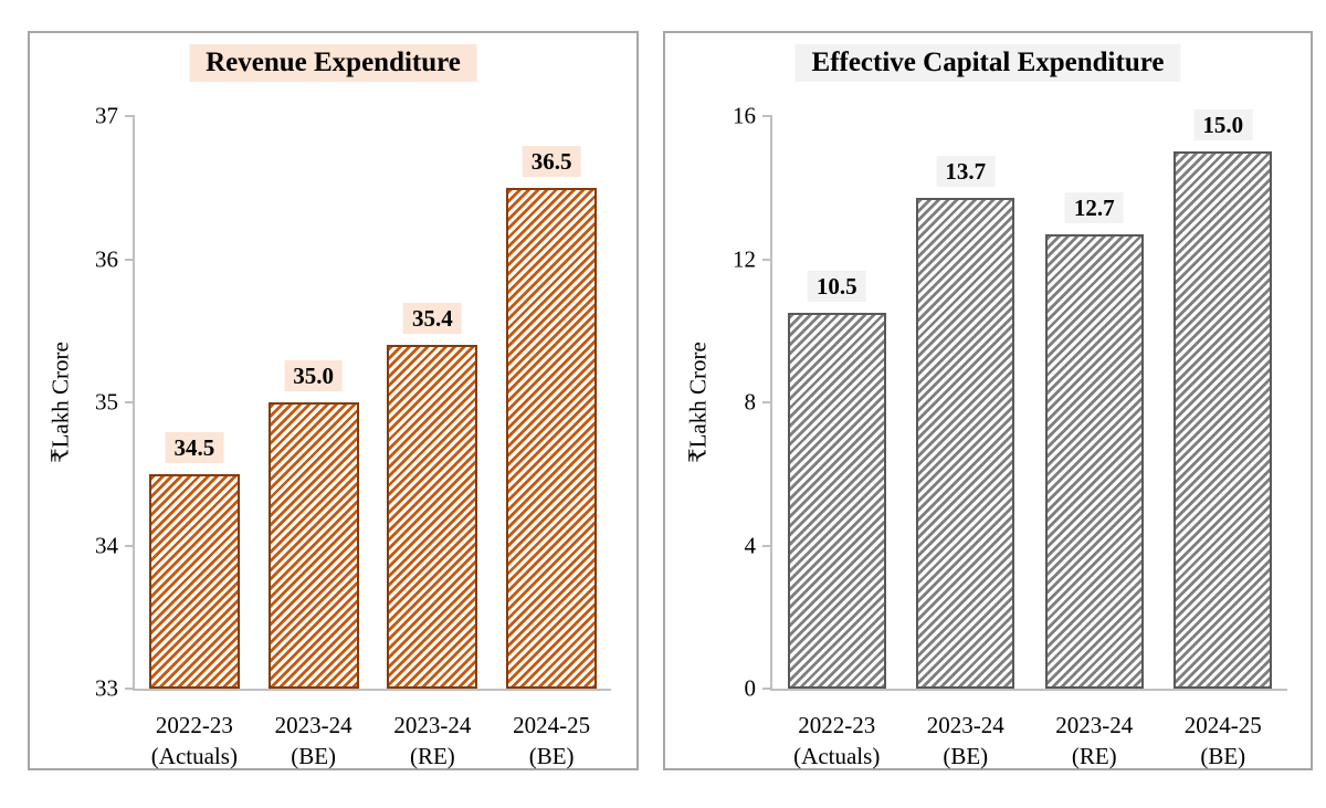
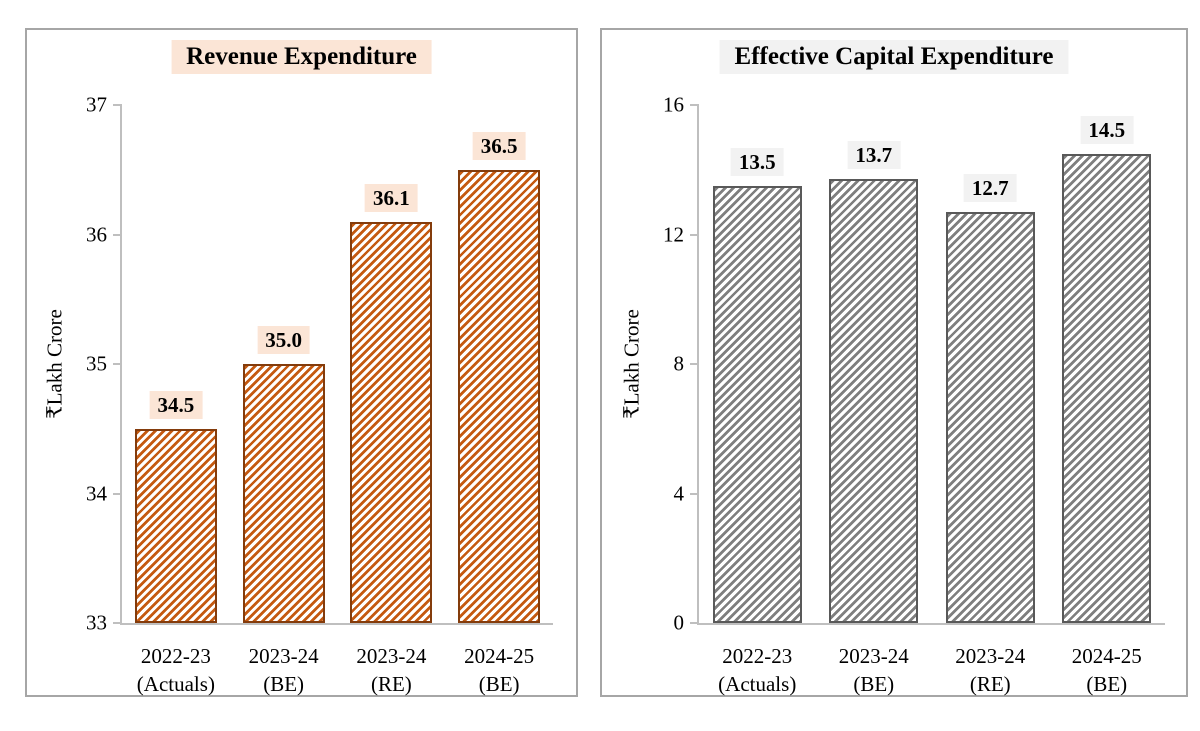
Revenue Expenditure/2023-24 (RE): 35.4 -> 36.1
Effective Capital Expenditure/2022-23 (Actuals): 10.5 -> 13.5
Effective Capital Expenditure/2024-25 (BE): 15.0 -> 14.5
